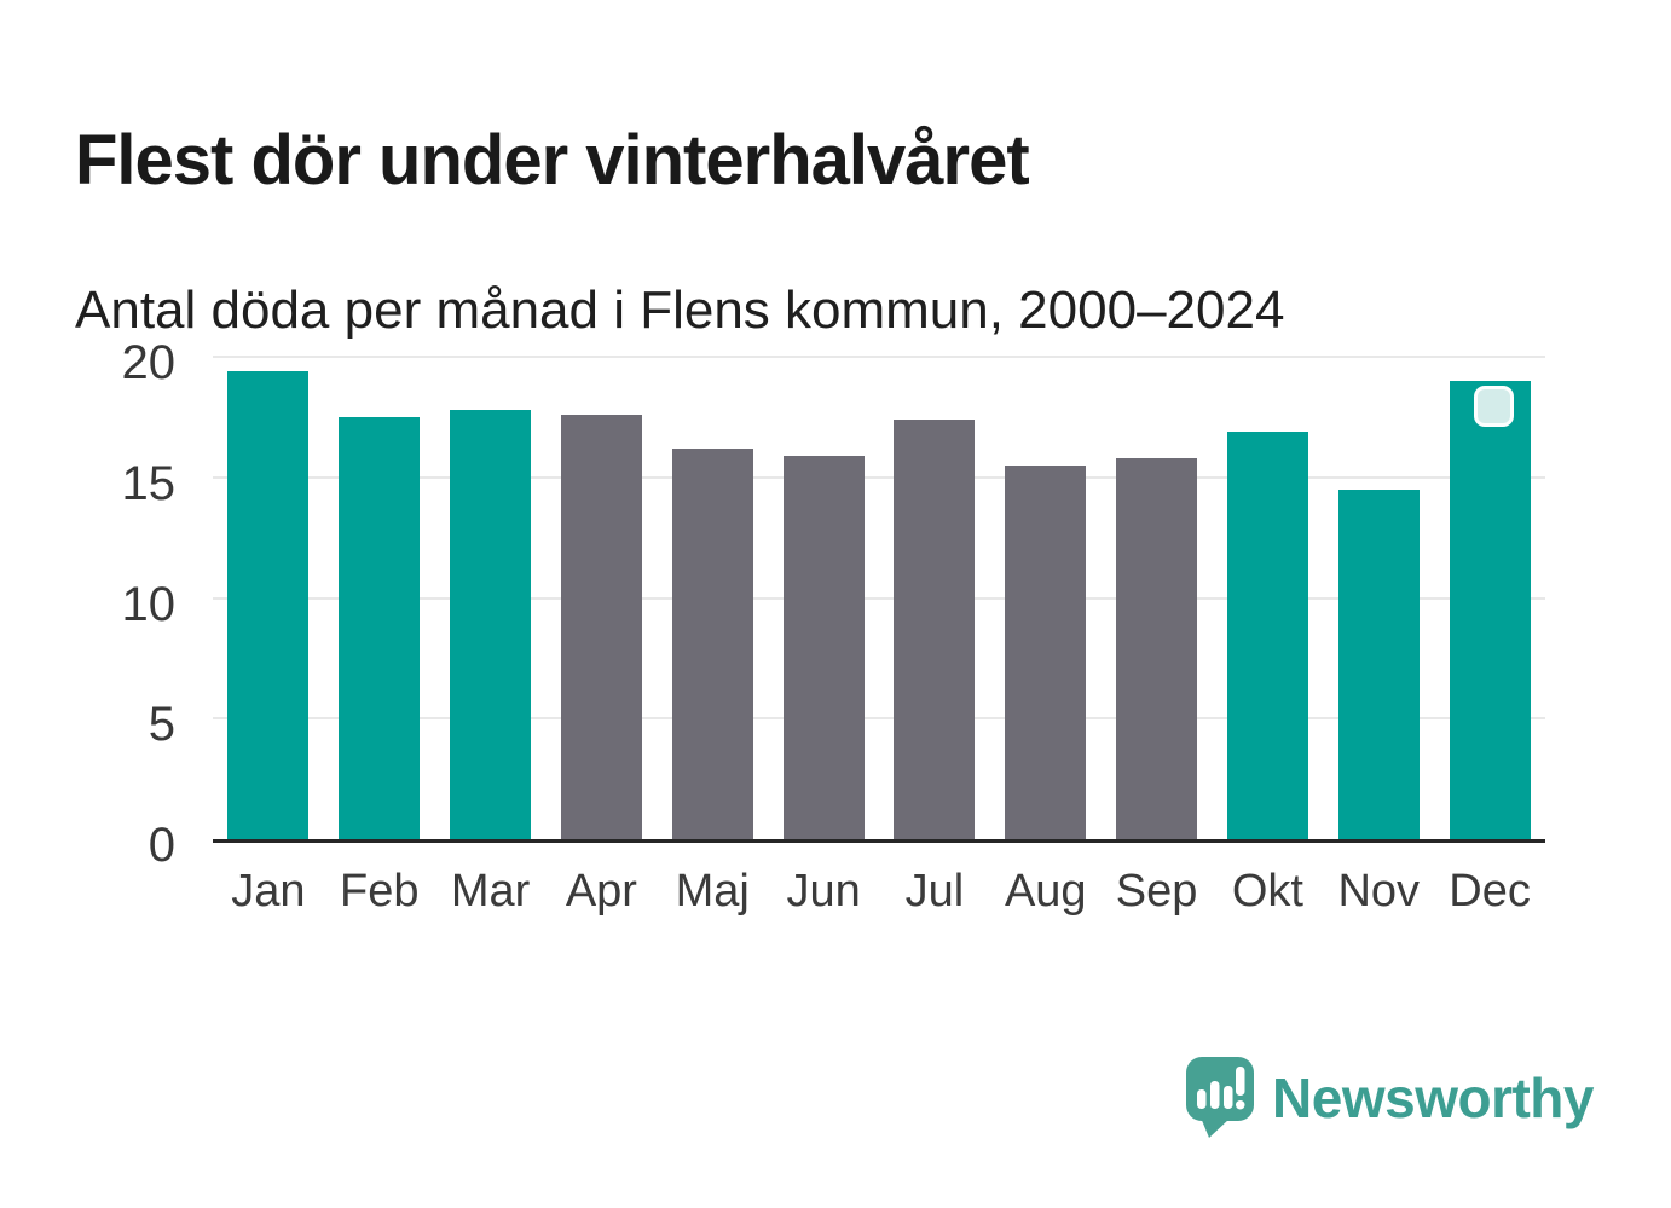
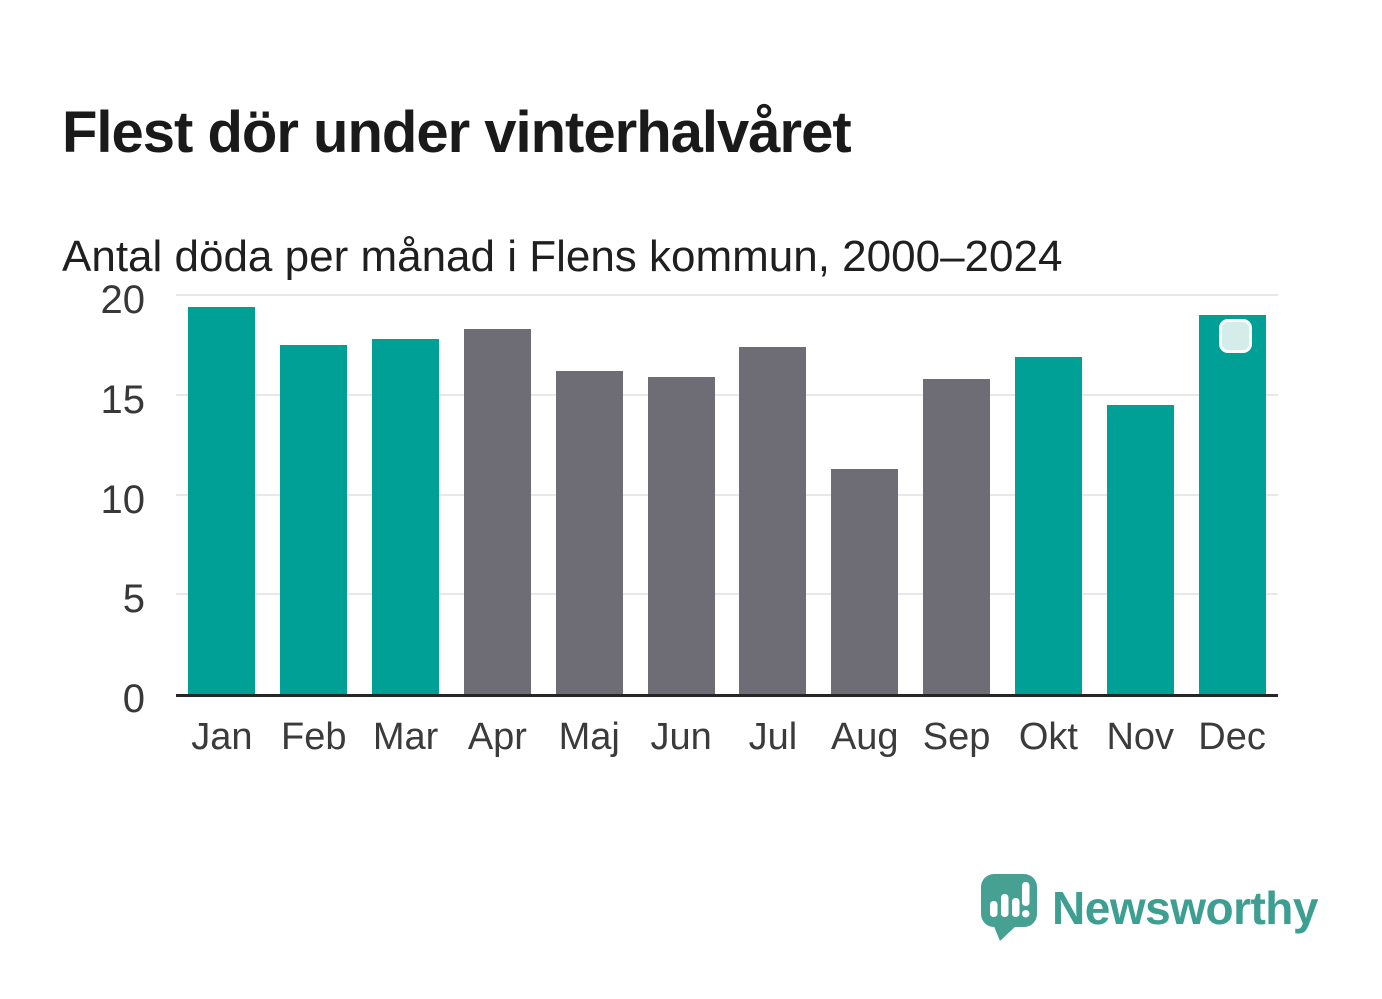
Apr: 17.6 -> 18.3
Aug: 15.5 -> 11.3
